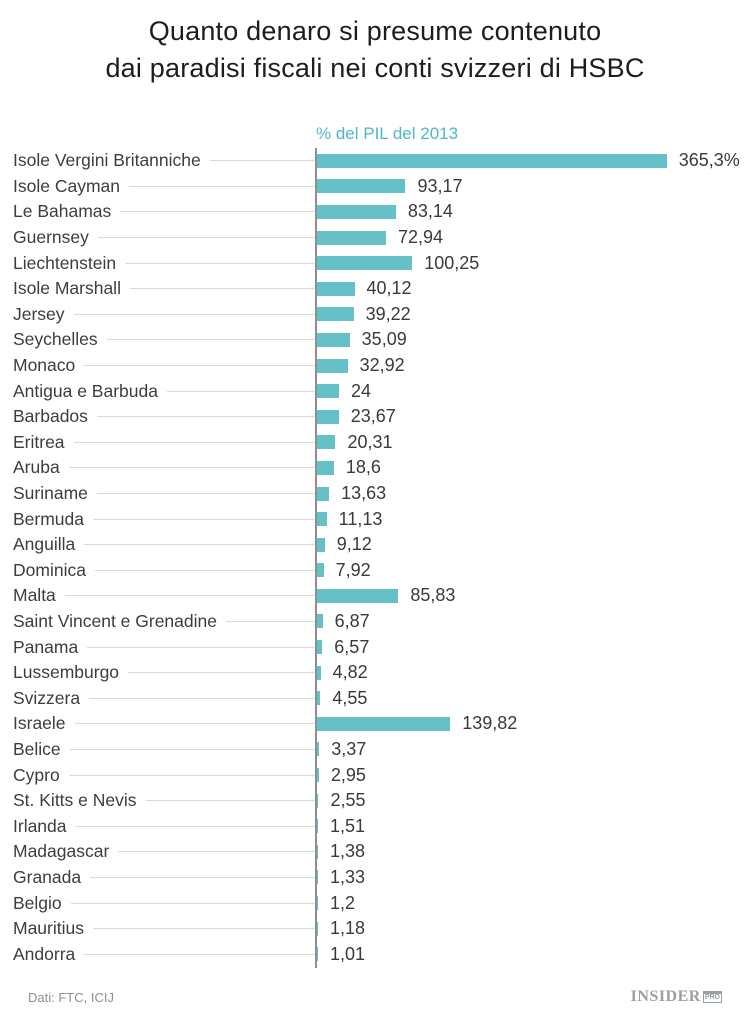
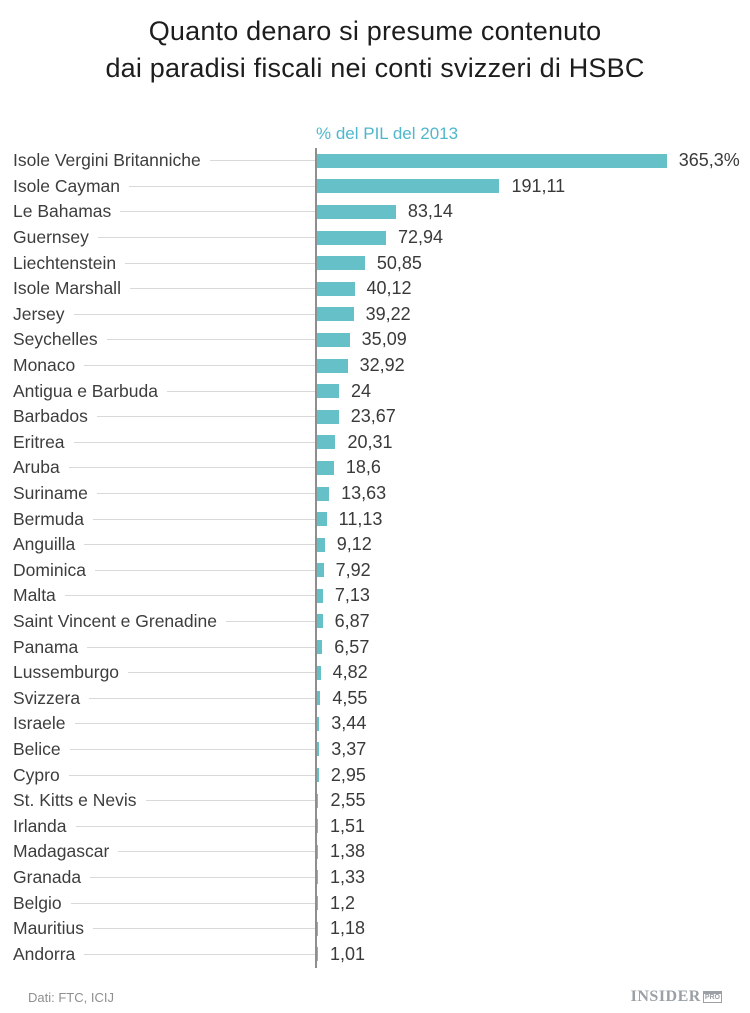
Isole Cayman: 93,17 -> 191,11
Liechtenstein: 100,25 -> 50,85
Malta: 85,83 -> 7,13
Israele: 139,82 -> 3,44
